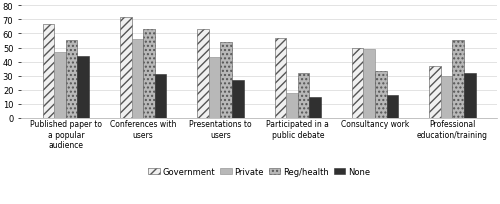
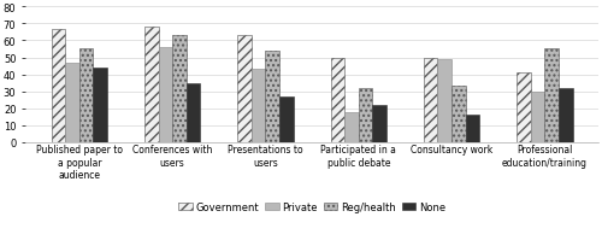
Government/Conferences with users: 72 -> 68
None/Conferences with users: 31 -> 35
Government/Participated in a public debate: 57 -> 50
None/Participated in a public debate: 15 -> 22
Government/Professional education/training: 37 -> 41
